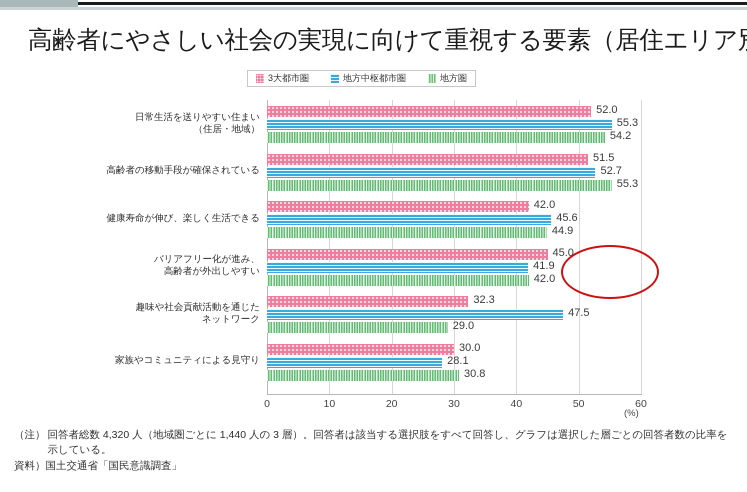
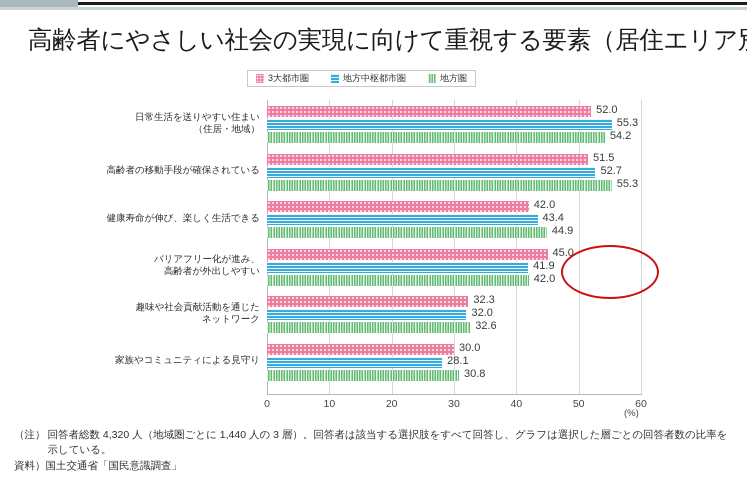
地方中枢都市圏/健康寿命が伸び、楽しく生活できる: 45.6 -> 43.4
地方中枢都市圏/趣味や社会貢献活動を通じた ネットワーク: 47.5 -> 32.0
地方圏/趣味や社会貢献活動を通じた ネットワーク: 29.0 -> 32.6
